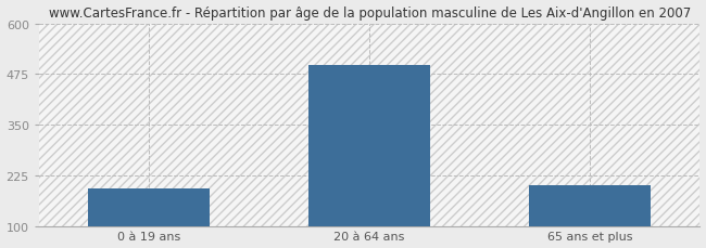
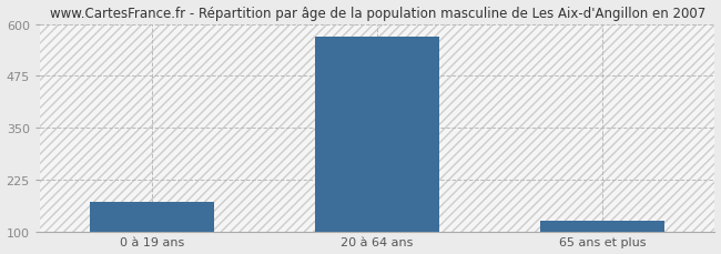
0 à 19 ans: 193 -> 170
20 à 64 ans: 497 -> 570
65 ans et plus: 200 -> 125
